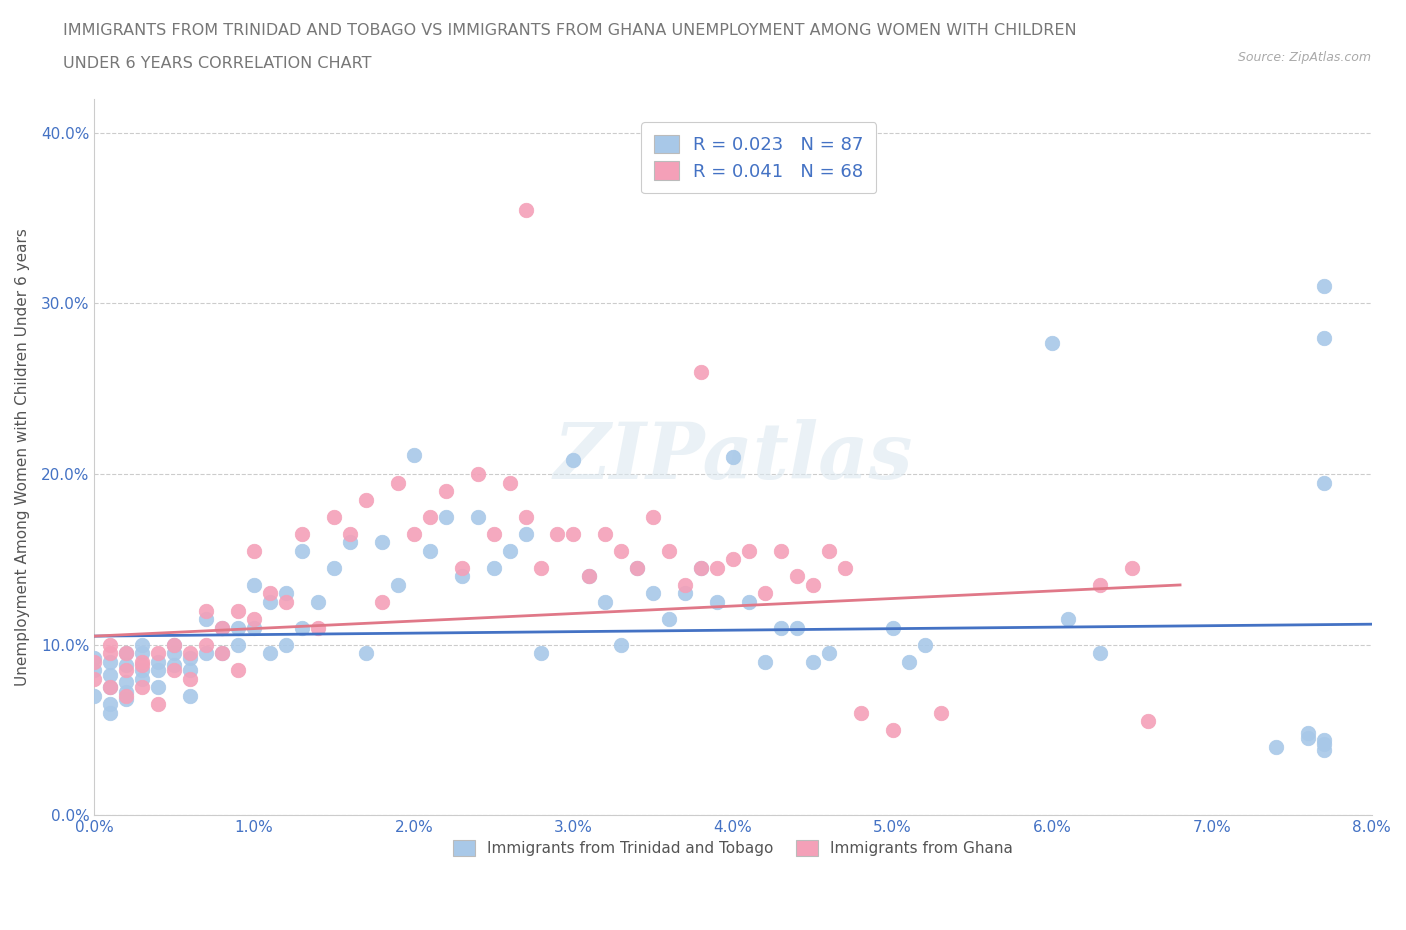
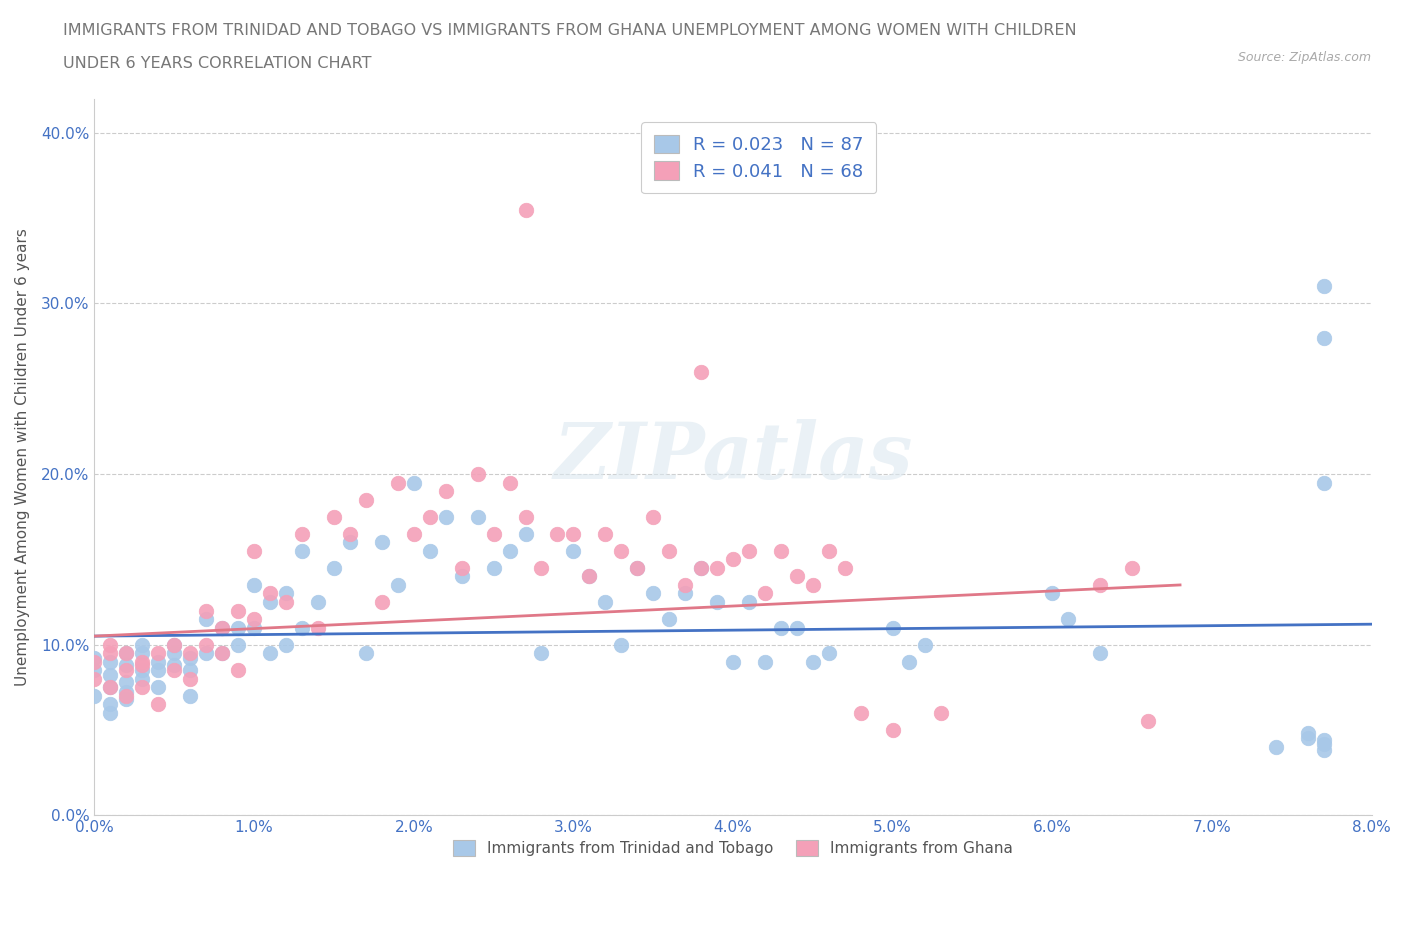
Immigrants from Trinidad and Tobago/2.0%: 21.1% -> 19.5%
Immigrants from Trinidad and Tobago/3.0%: 20.8% -> 15.5%
Immigrants from Trinidad and Tobago/4.0%: 21.0% -> 9.0%
Immigrants from Trinidad and Tobago/6.0%: 27.7% -> 13.0%
